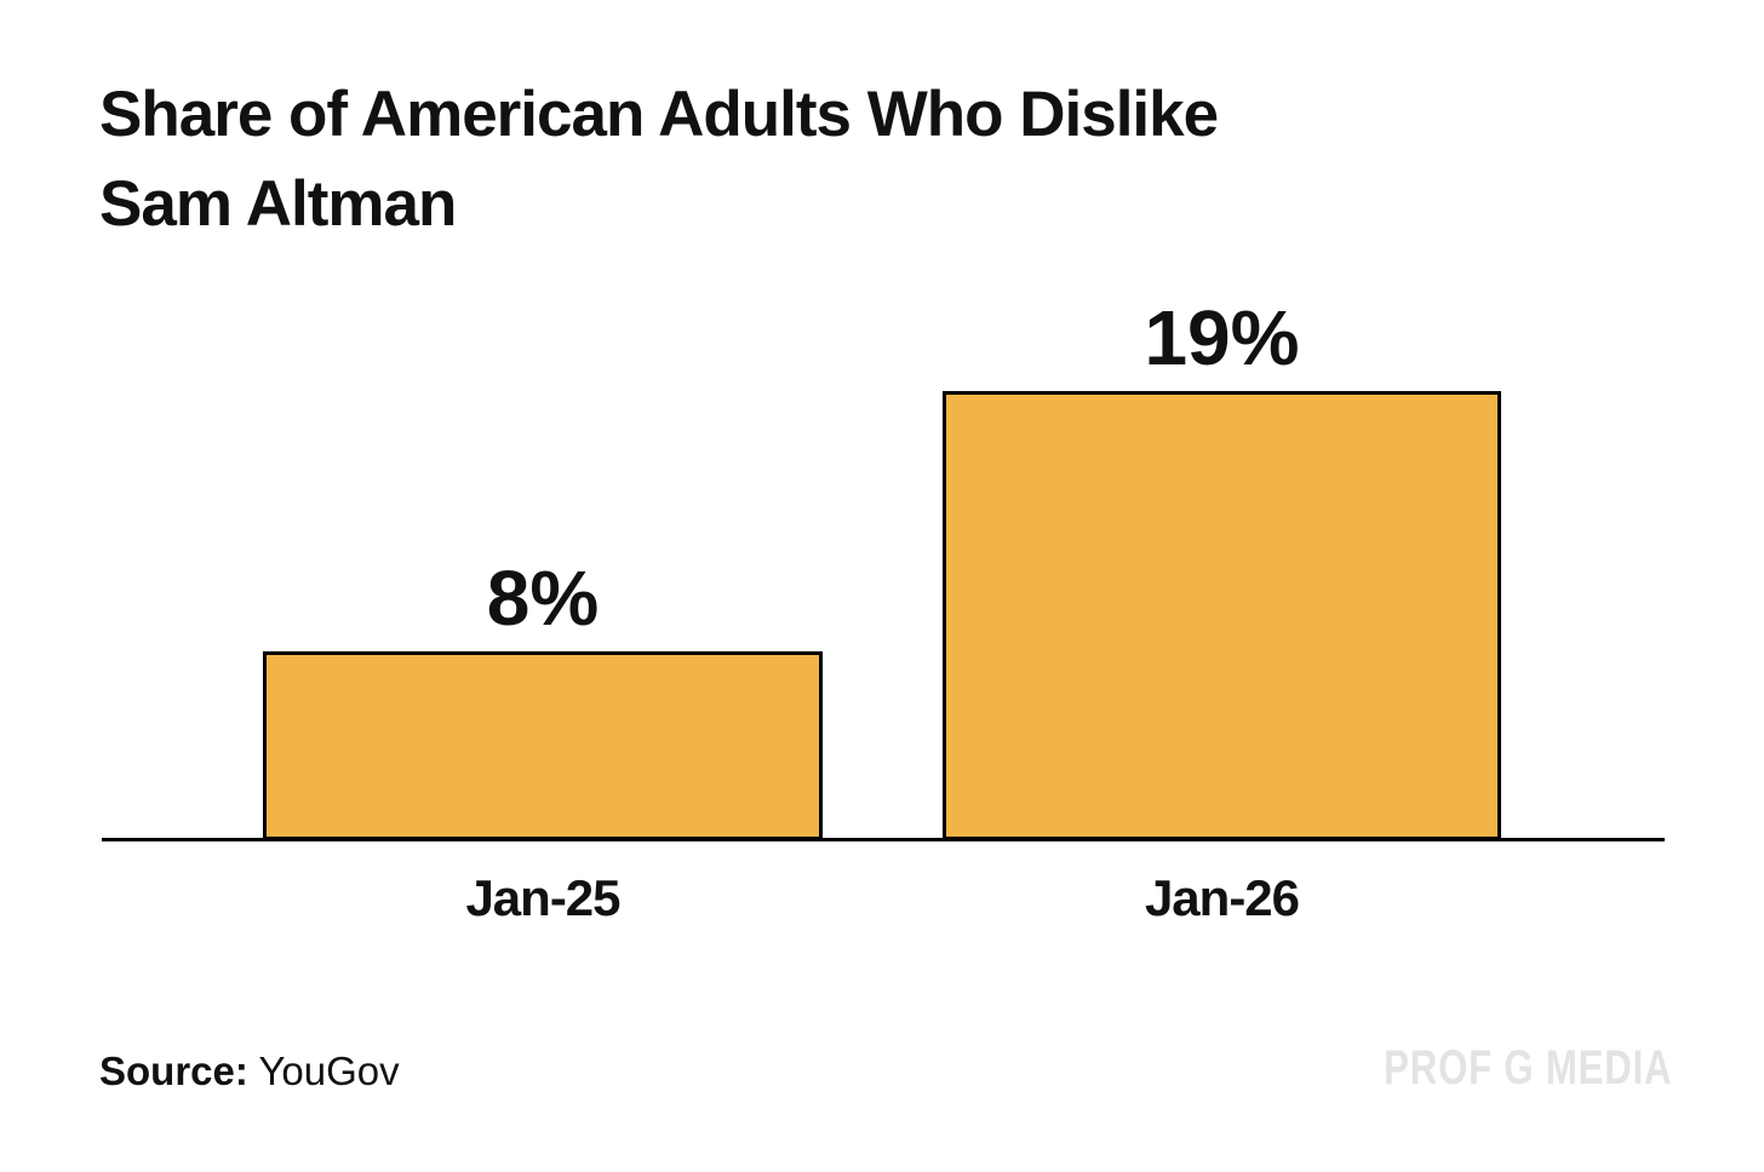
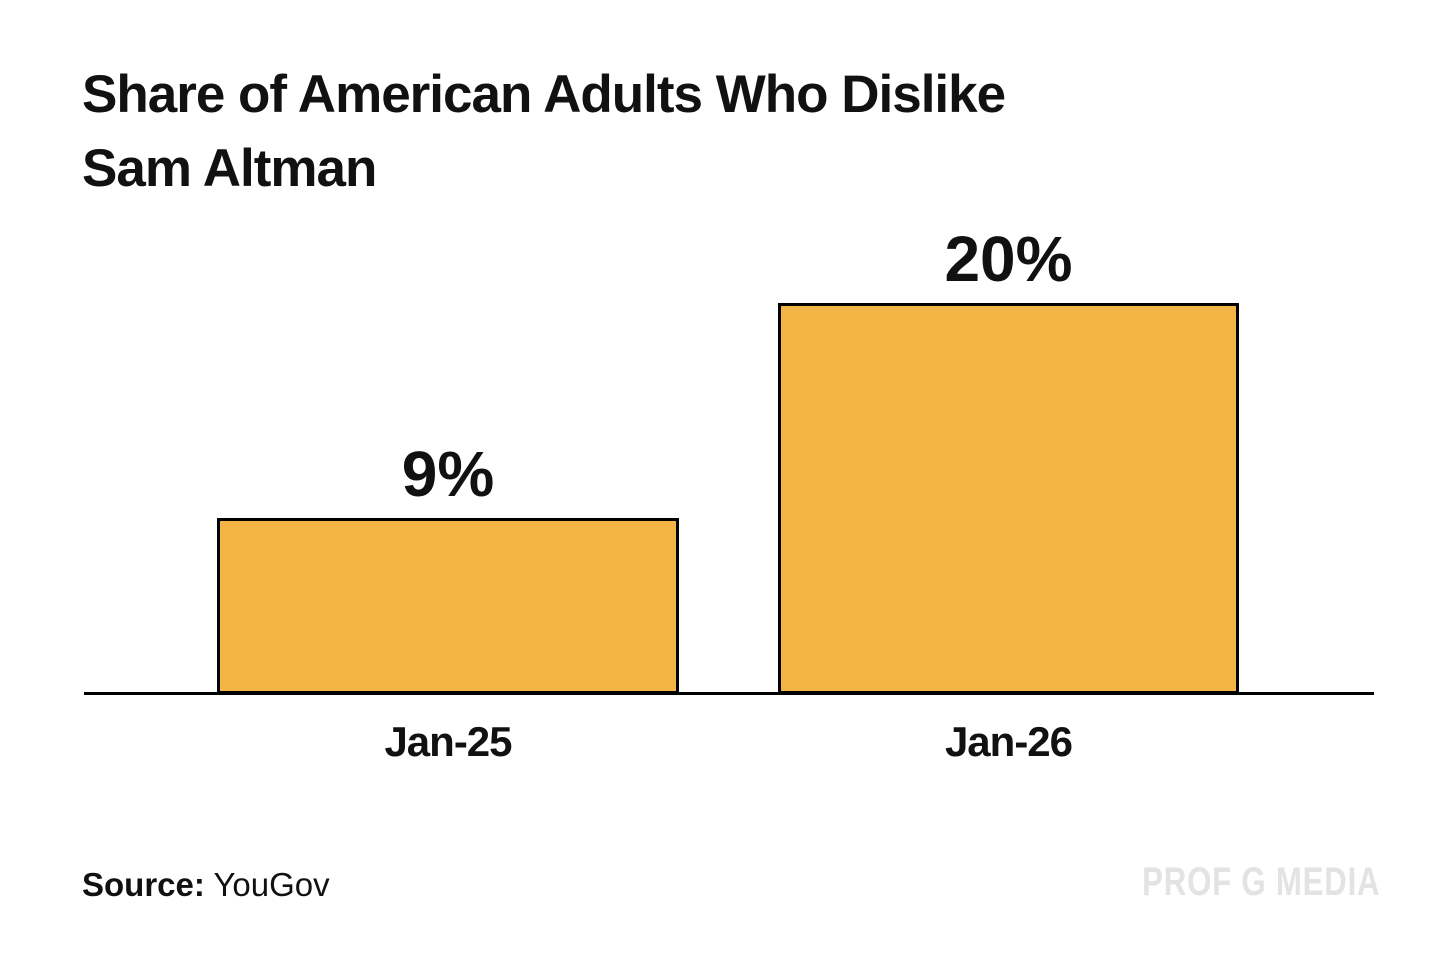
Jan-25: 8% -> 9%
Jan-26: 19% -> 20%
